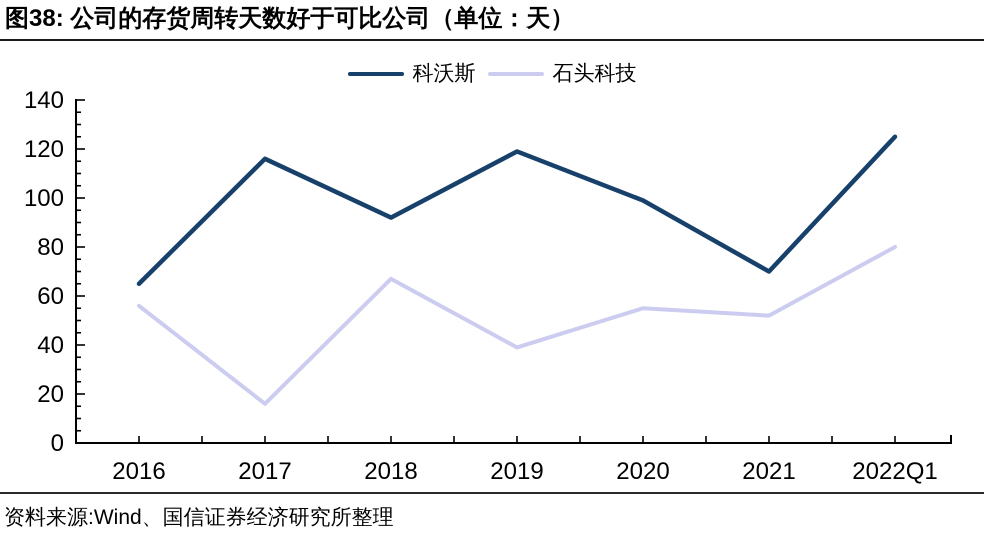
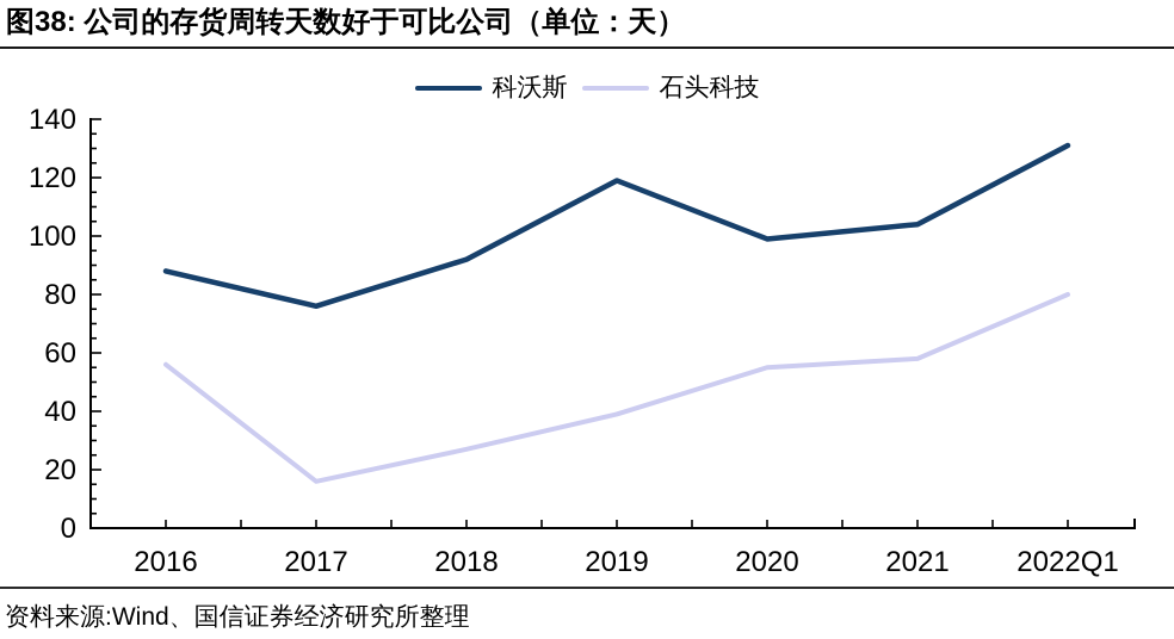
科沃斯/2016: 65 -> 88
科沃斯/2017: 116 -> 76
石头科技/2018: 67 -> 27
科沃斯/2021: 70 -> 104
石头科技/2021: 52 -> 58
科沃斯/2022Q1: 125 -> 131
